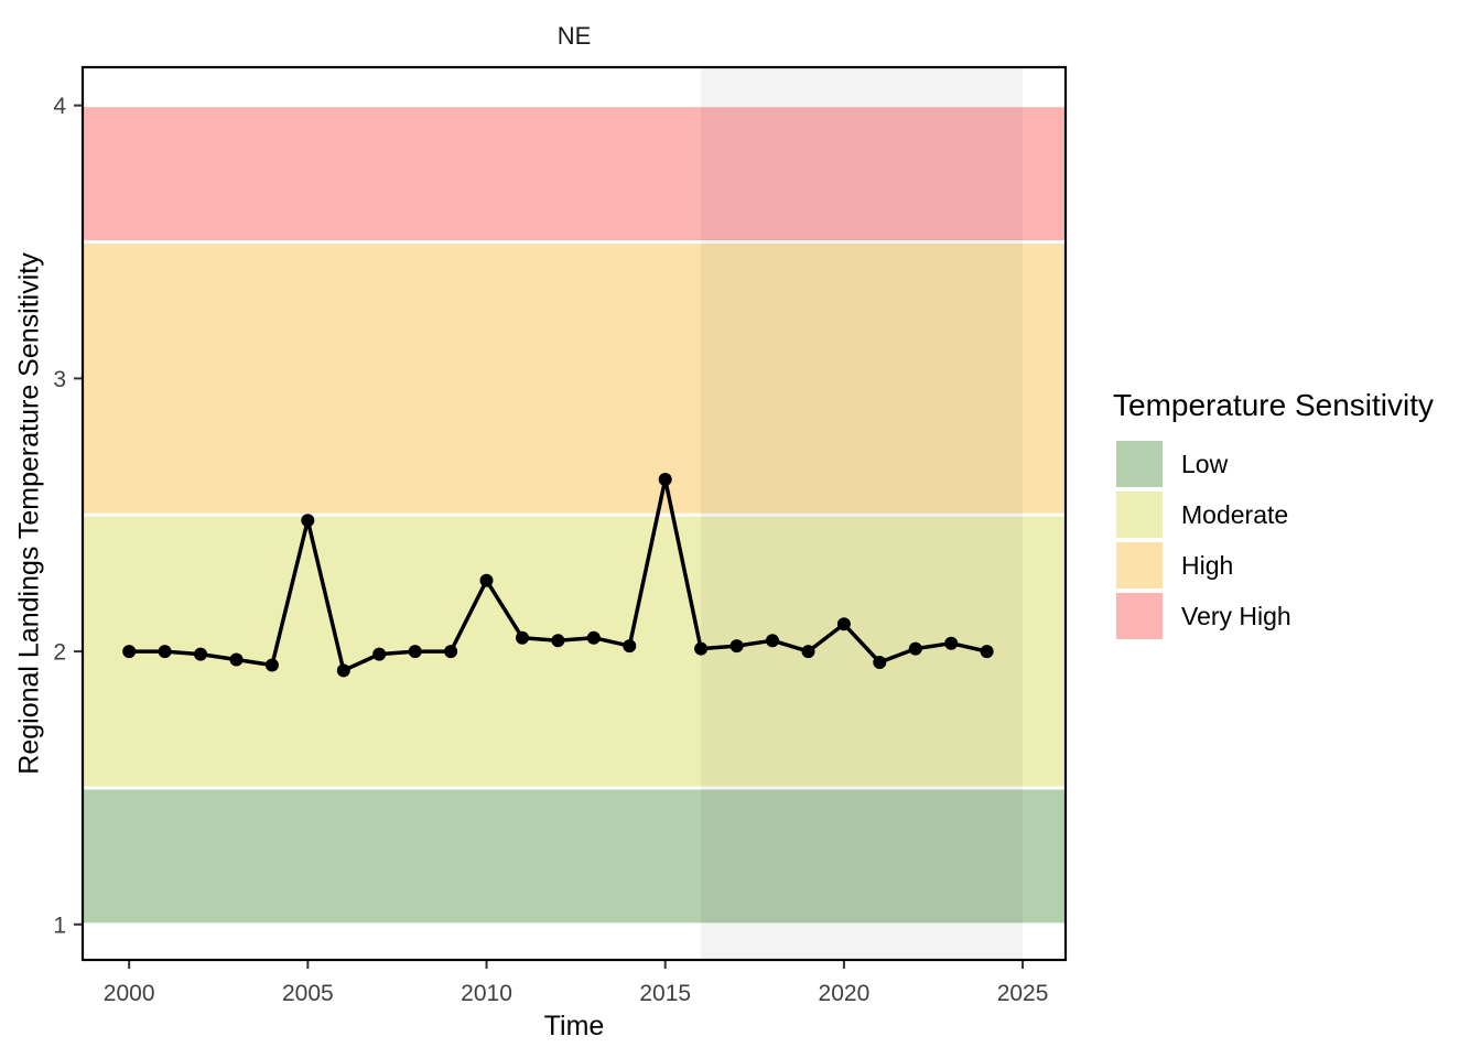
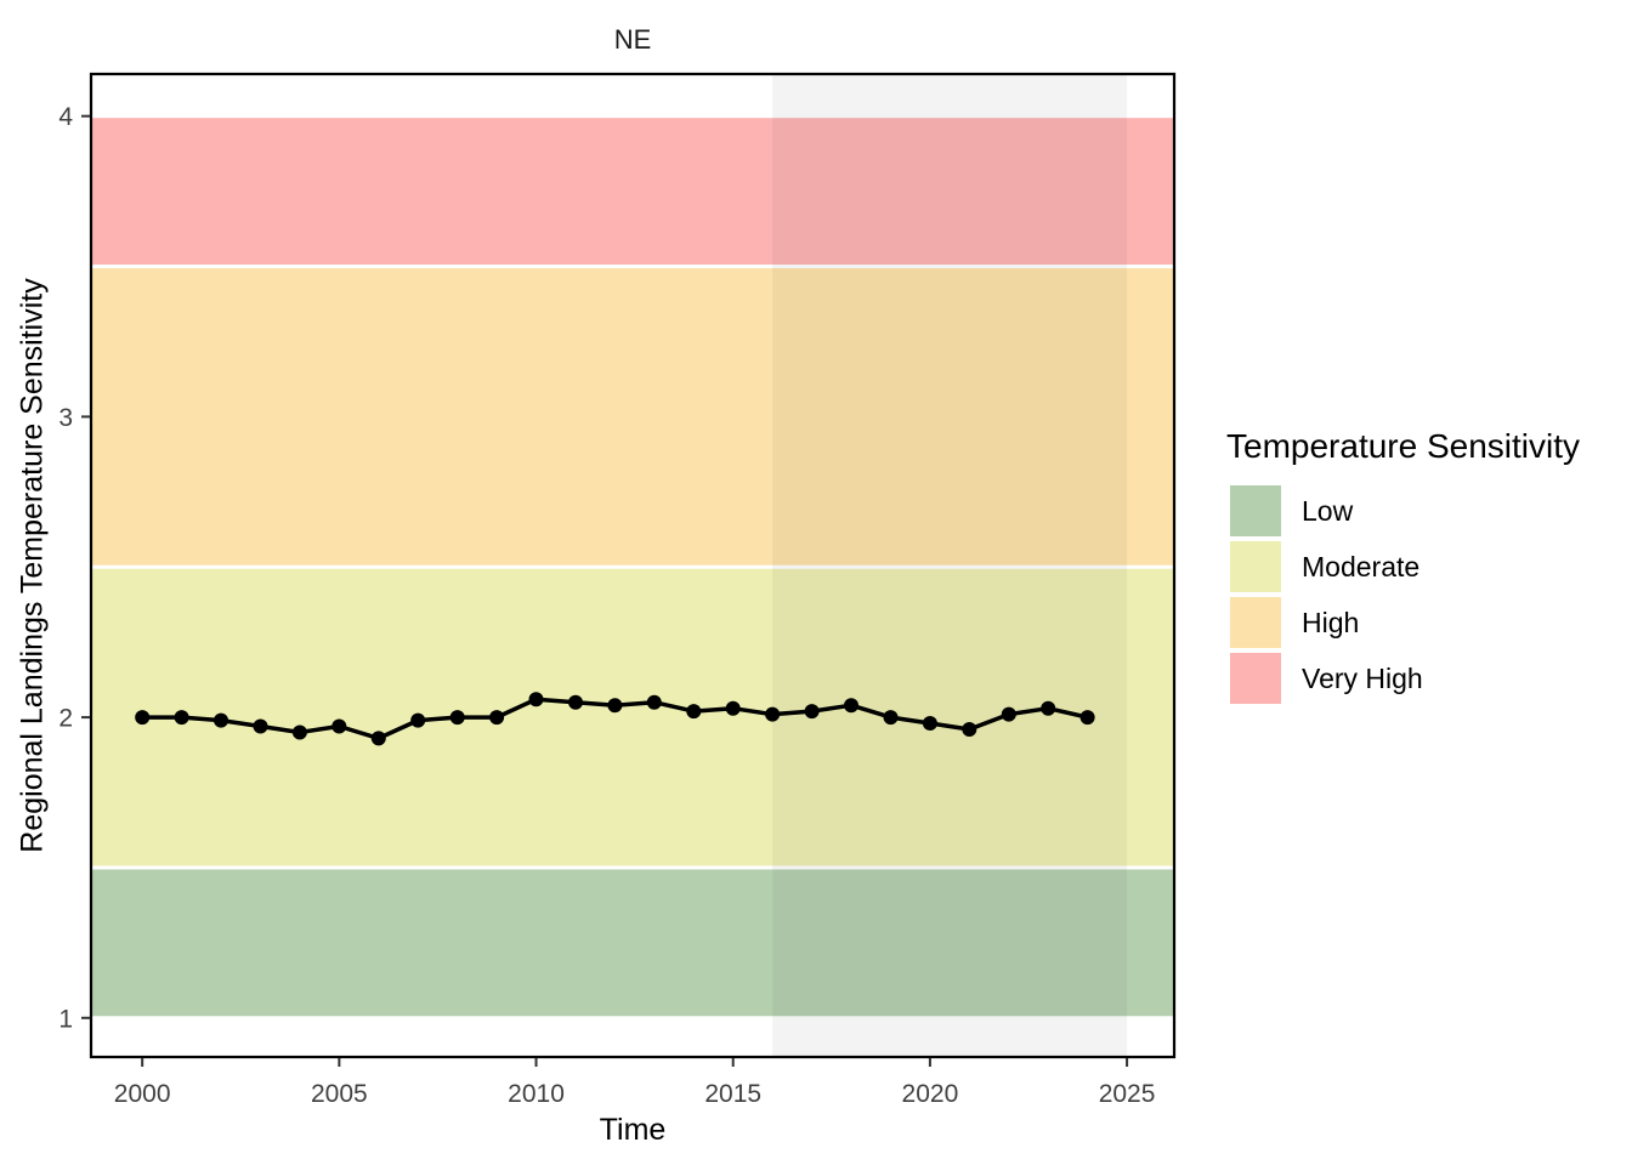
2005: 2.48 -> 1.97
2010: 2.26 -> 2.06
2015: 2.63 -> 2.03
2020: 2.10 -> 1.98
